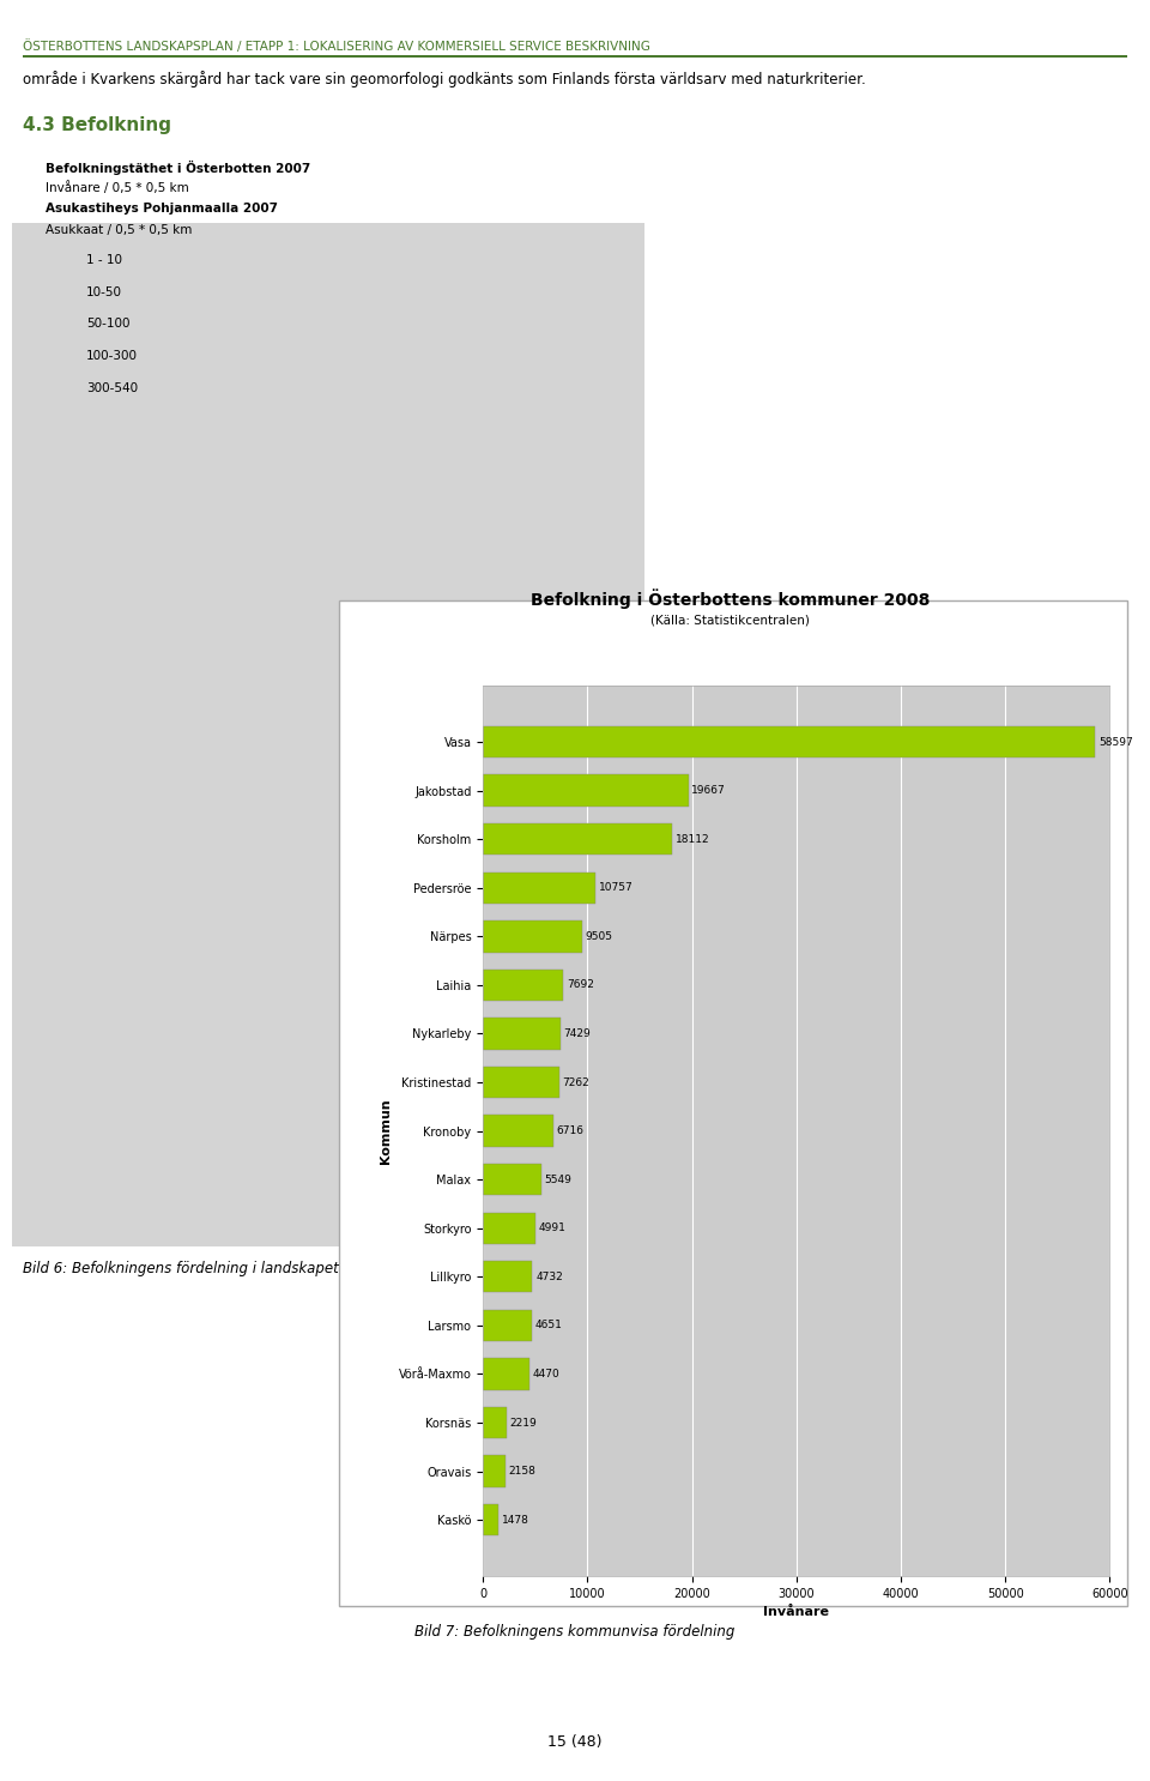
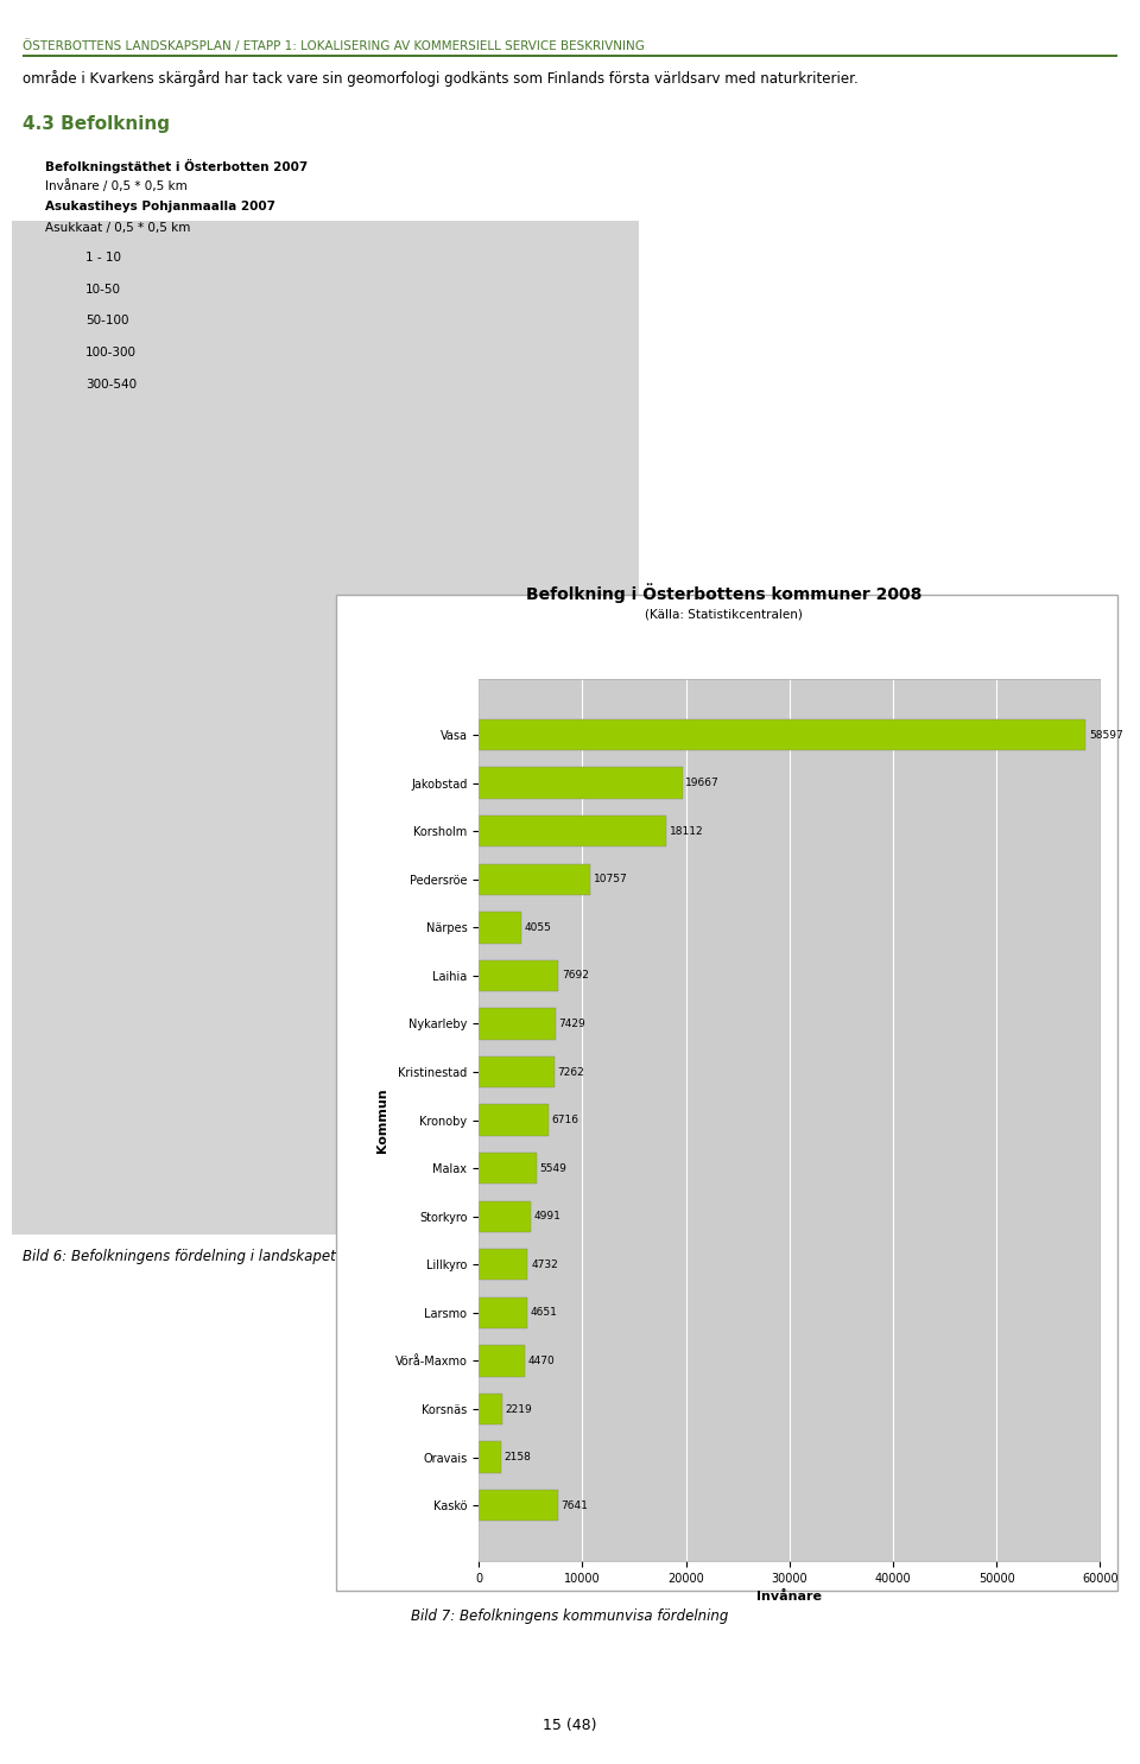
Närpes: 9505 -> 4055
Kaskö: 1478 -> 7641
